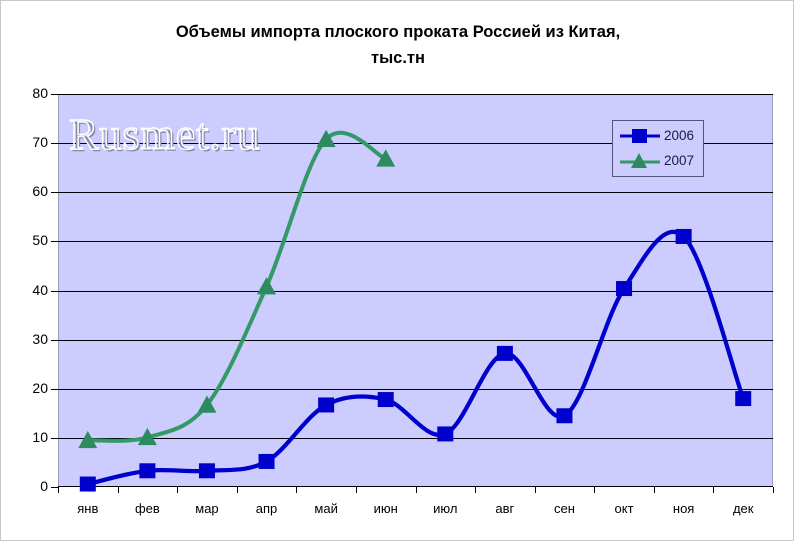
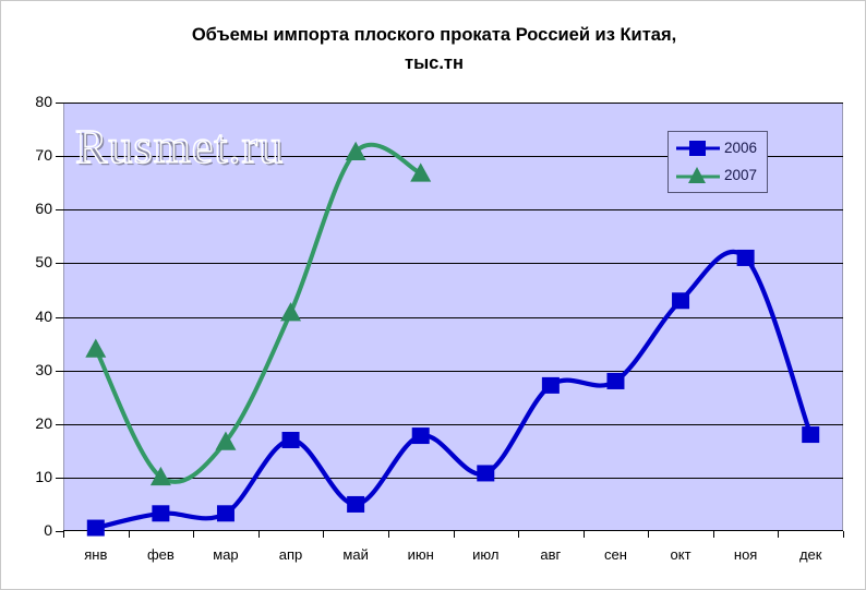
2007/янв: 10 -> 34
2006/апр: 5 -> 17
2006/май: 17 -> 5
2006/сен: 14 -> 28
2006/окт: 40 -> 43
